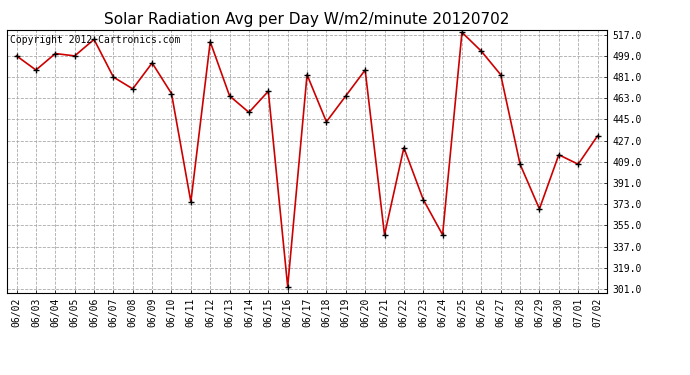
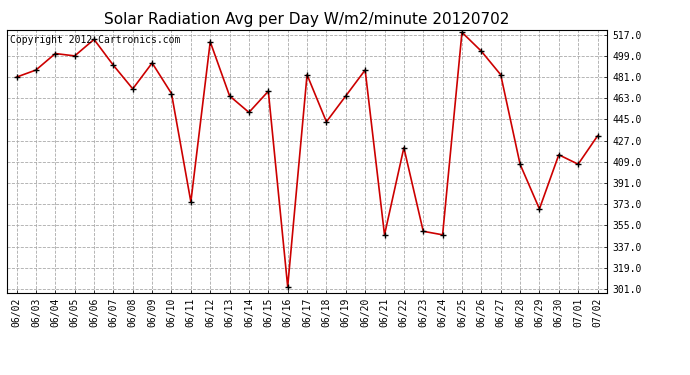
06/02: 499 -> 481
06/07: 481 -> 491
06/23: 377 -> 350
